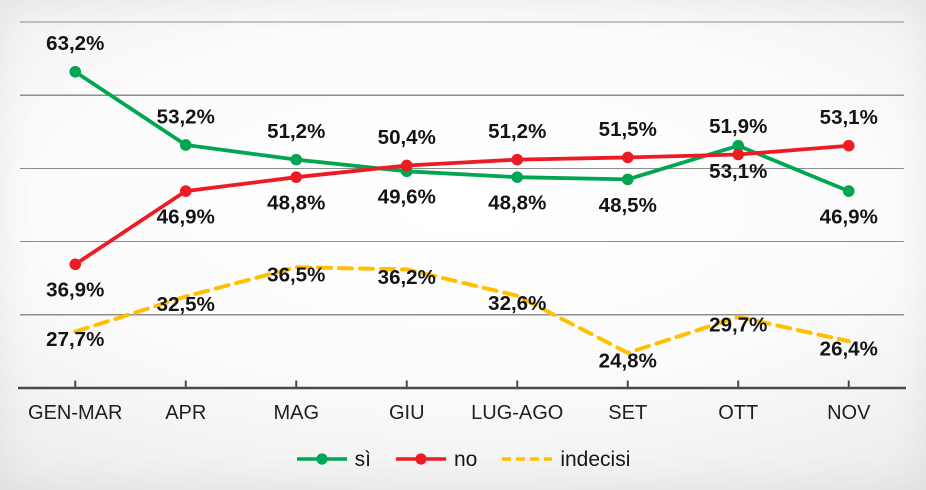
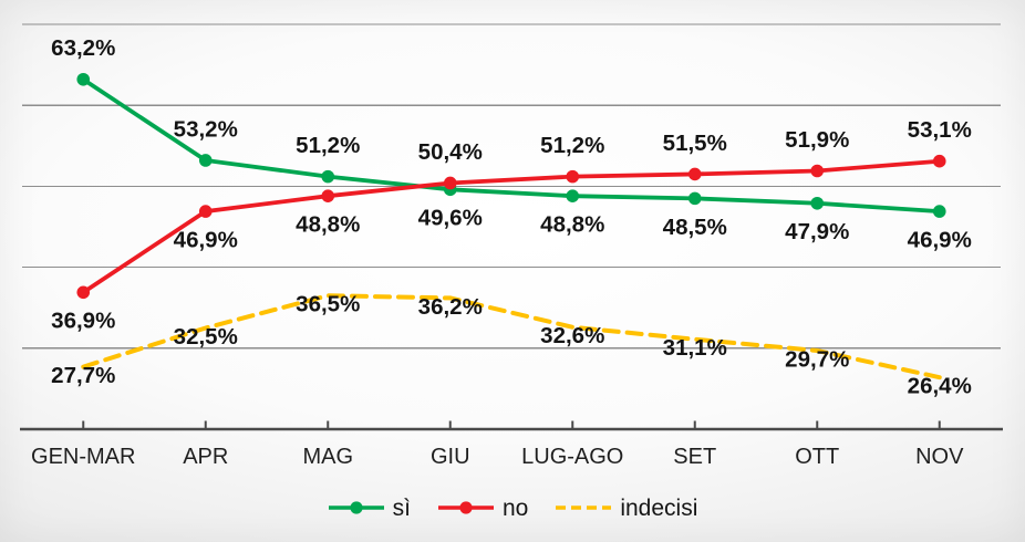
indecisi/SET: 24,8% -> 31,1%
sì/OTT: 53,1% -> 47,9%
